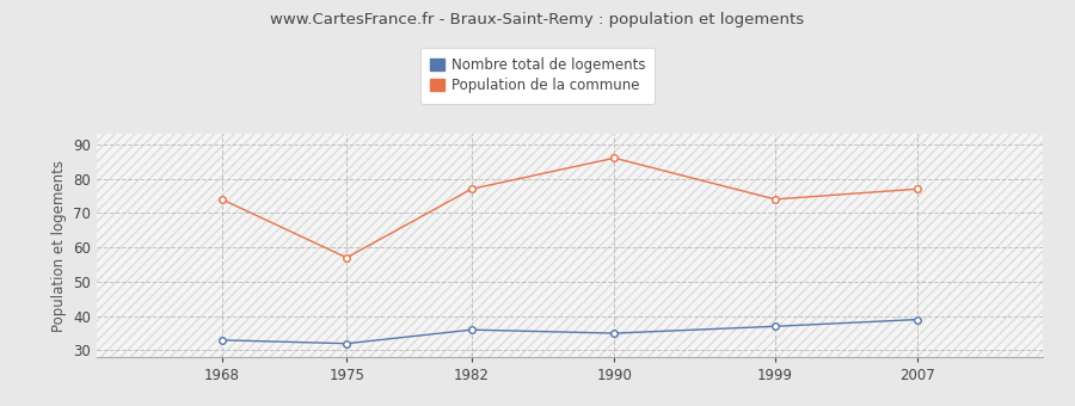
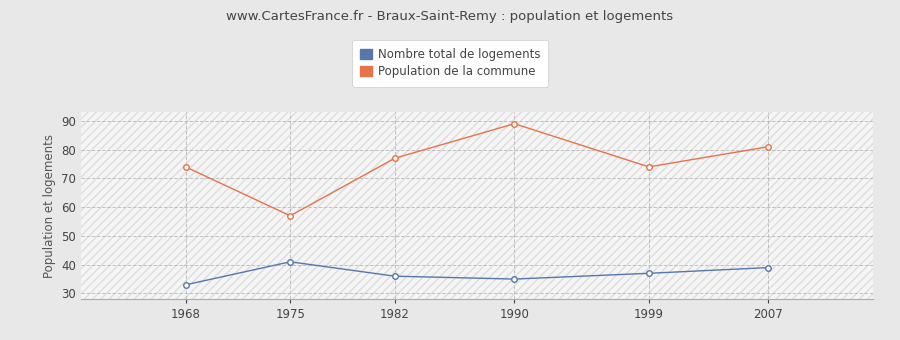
Nombre total de logements/1975: 32 -> 41
Population de la commune/1990: 86 -> 89
Population de la commune/2007: 77 -> 81
